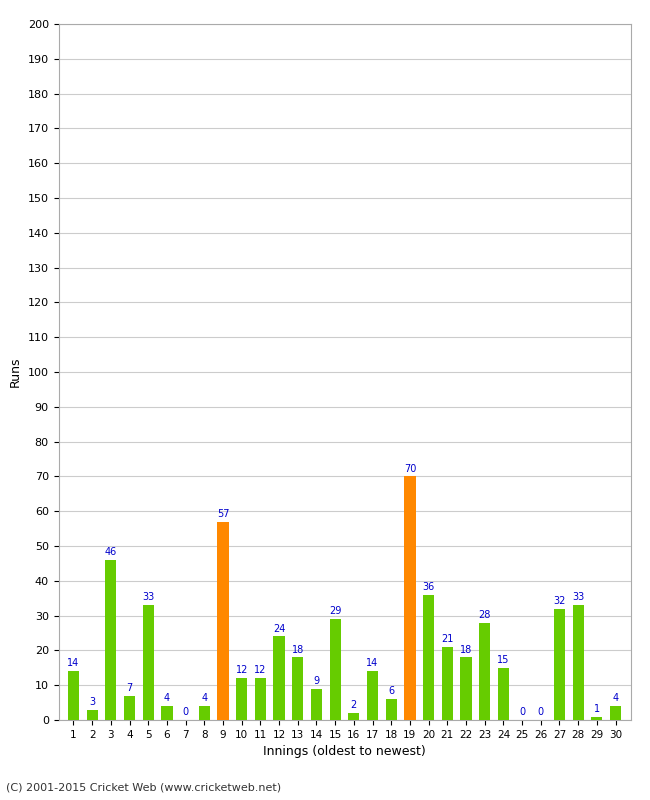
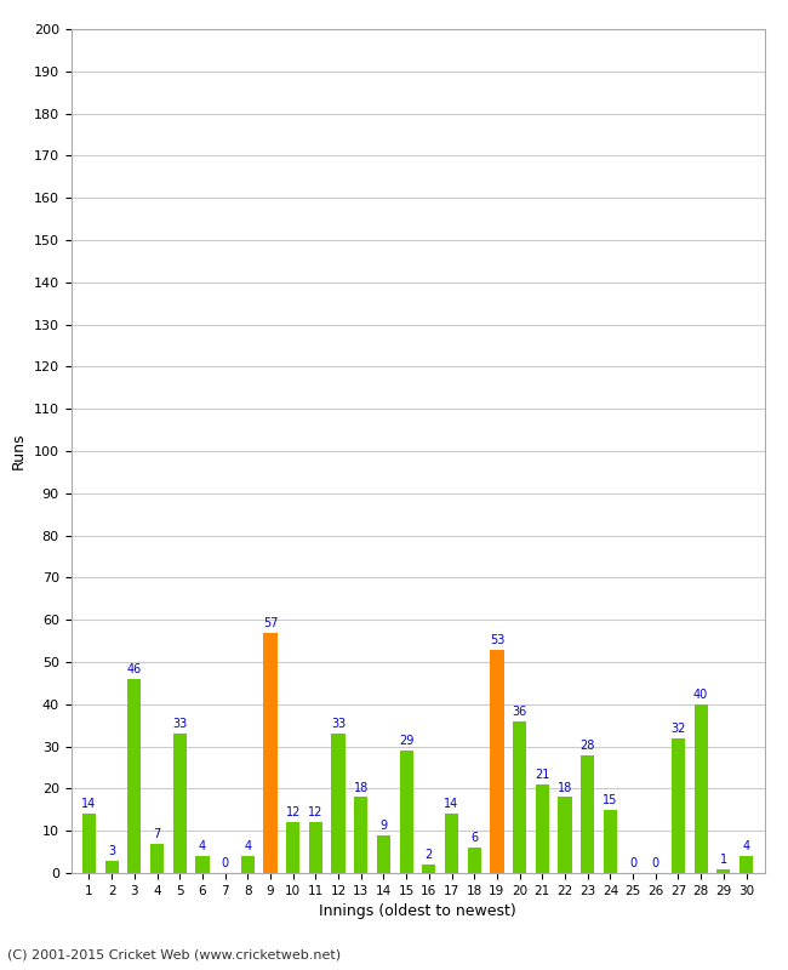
12: 24 -> 33
19: 70 -> 53
28: 33 -> 40
